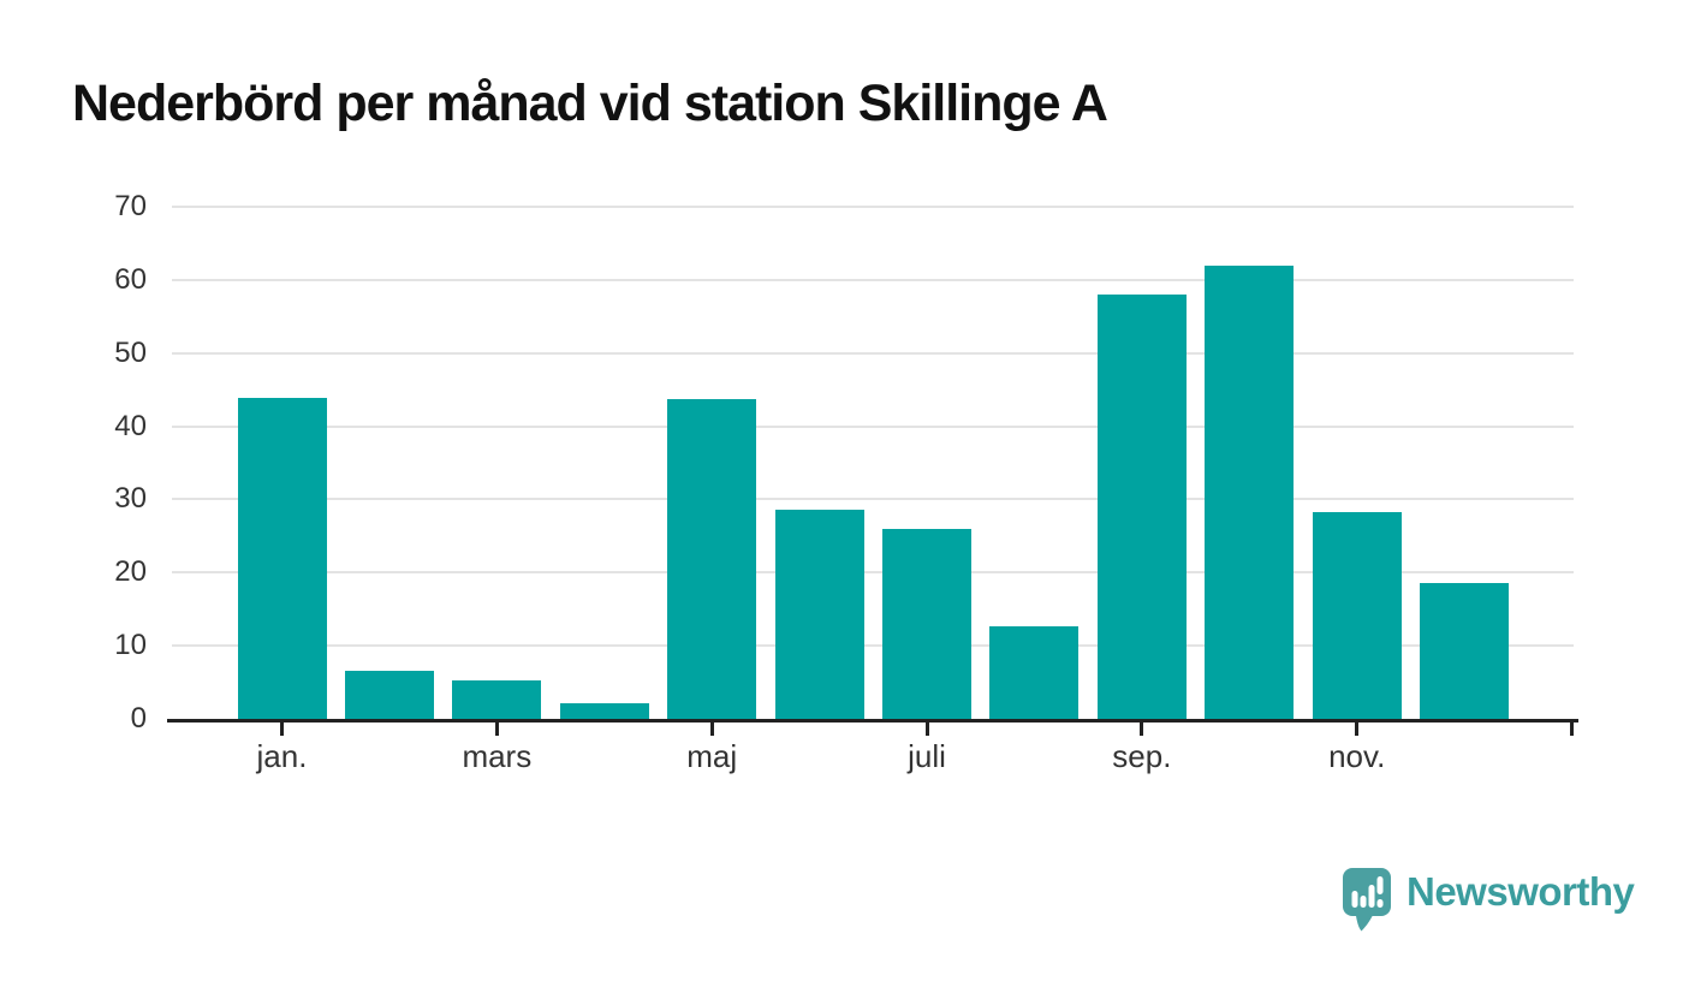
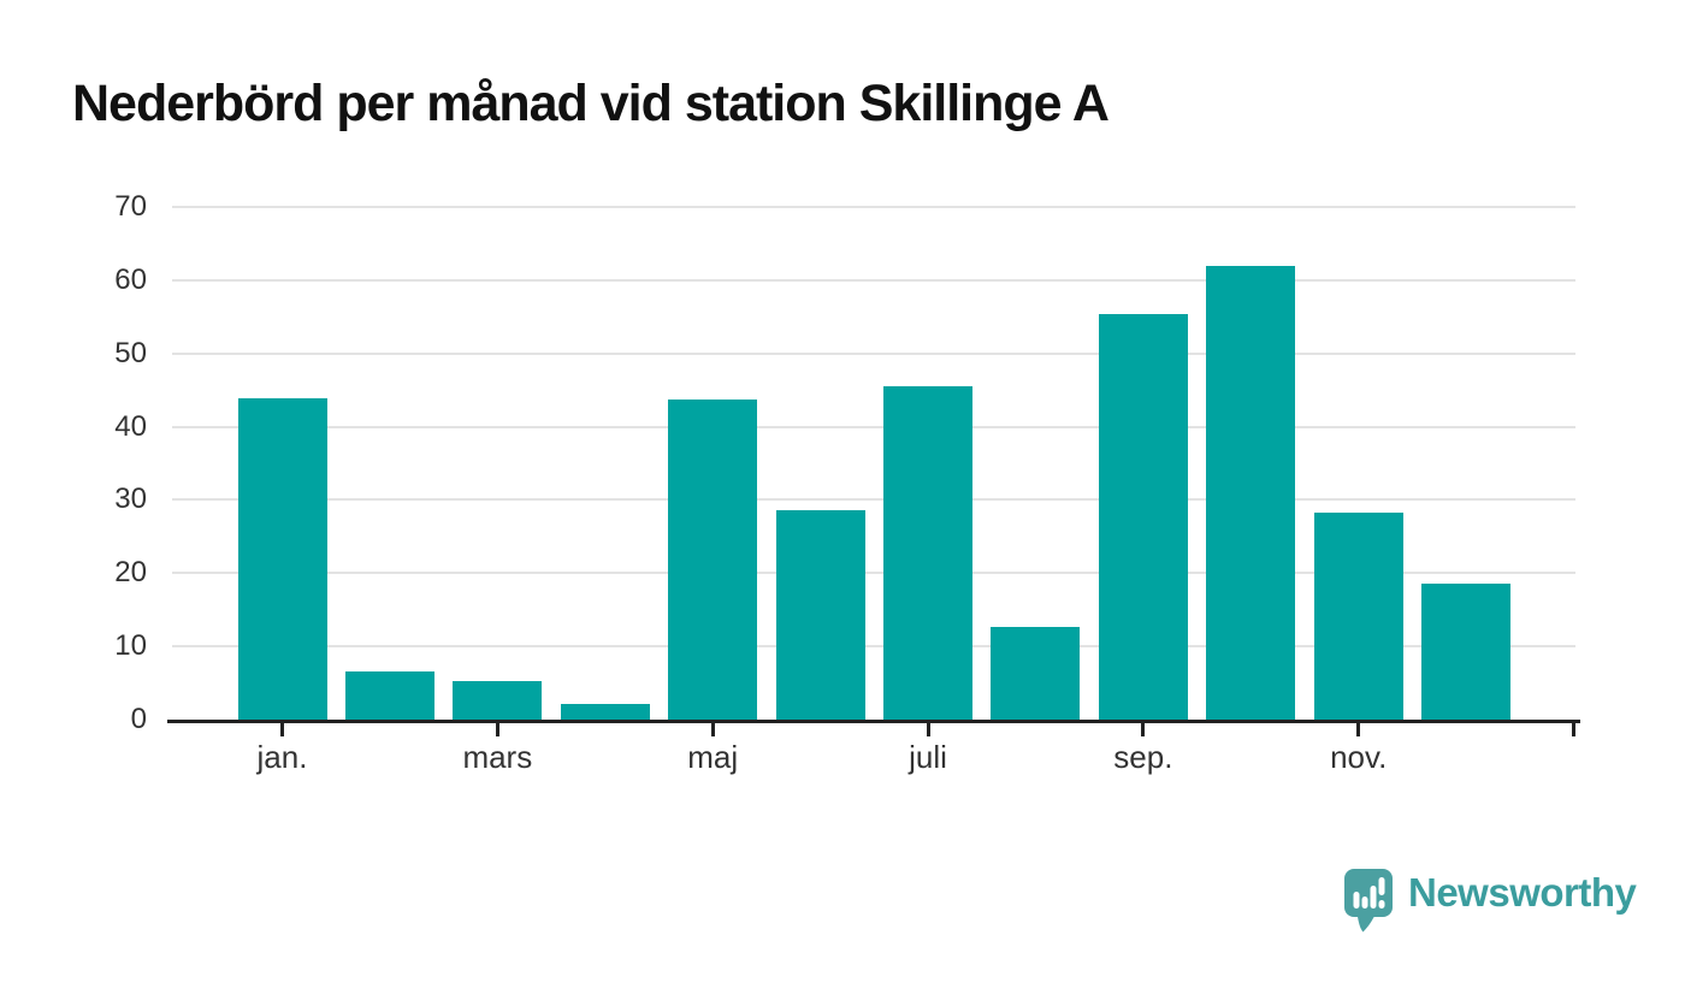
juli: 26 -> 46
sep.: 58 -> 55
